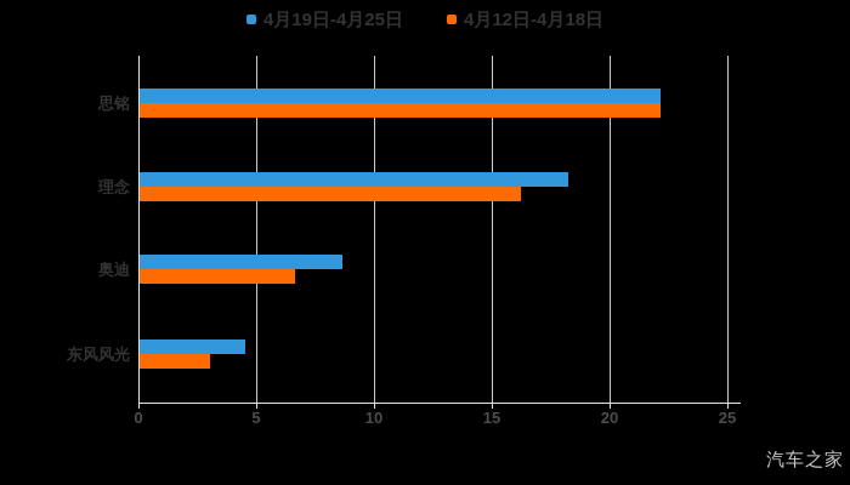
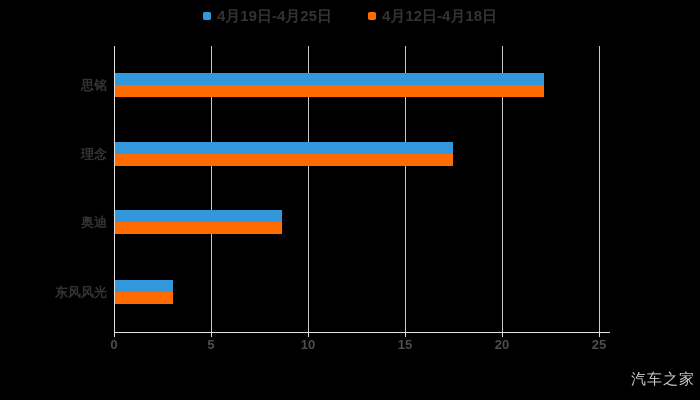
4月19日-4月25日/理念: 18.2 -> 17.4
4月12日-4月18日/理念: 16.2 -> 17.4
4月12日-4月18日/奥迪: 6.6 -> 8.6
4月19日-4月25日/东风风光: 4.5 -> 3.0
